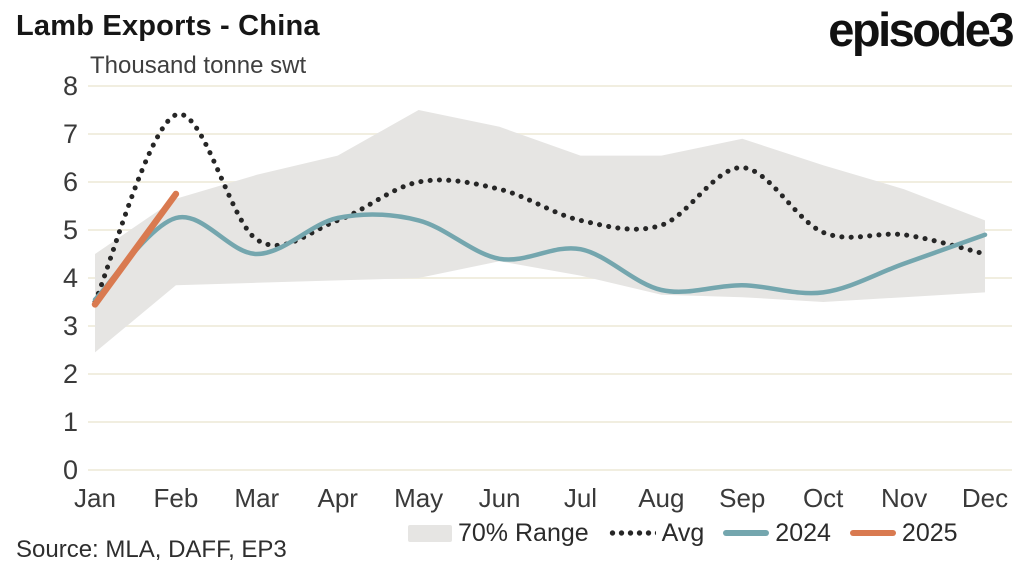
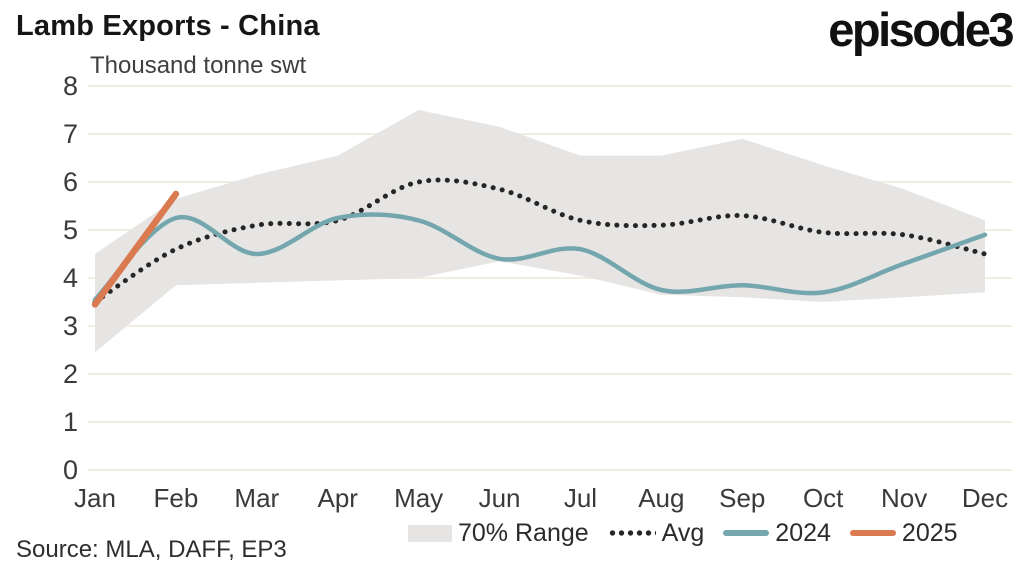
Avg/Feb: 7.4 -> 4.6
Avg/Mar: 4.8 -> 5.1
Avg/Sep: 6.3 -> 5.3
